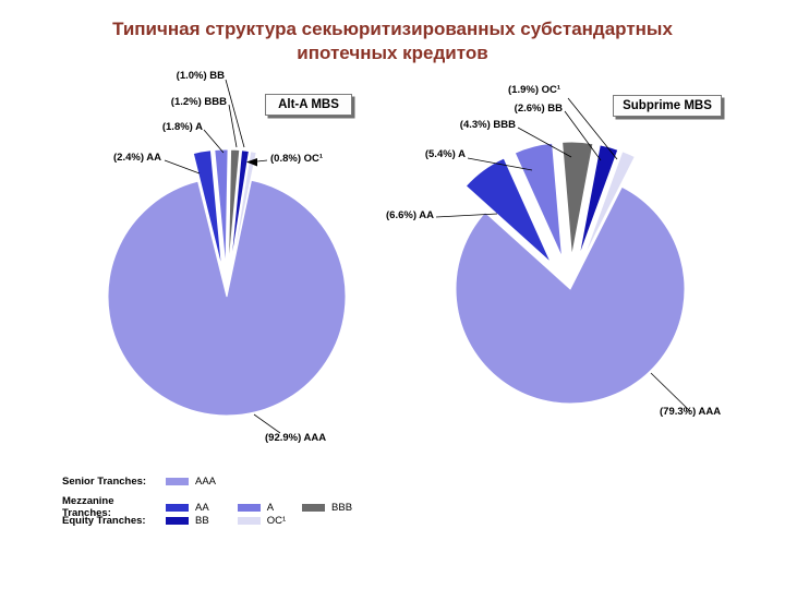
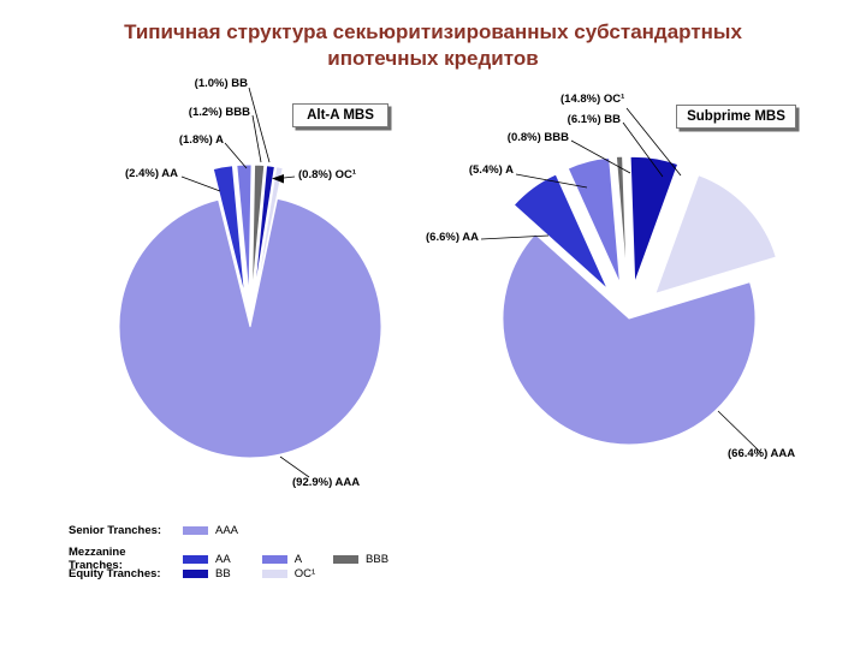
Subprime MBS/BBB: 4.3% -> 0.8%
Subprime MBS/BB: 2.6% -> 6.1%
Subprime MBS/OC¹: 1.9% -> 14.8%
Subprime MBS/AAA: 79.3% -> 66.4%
